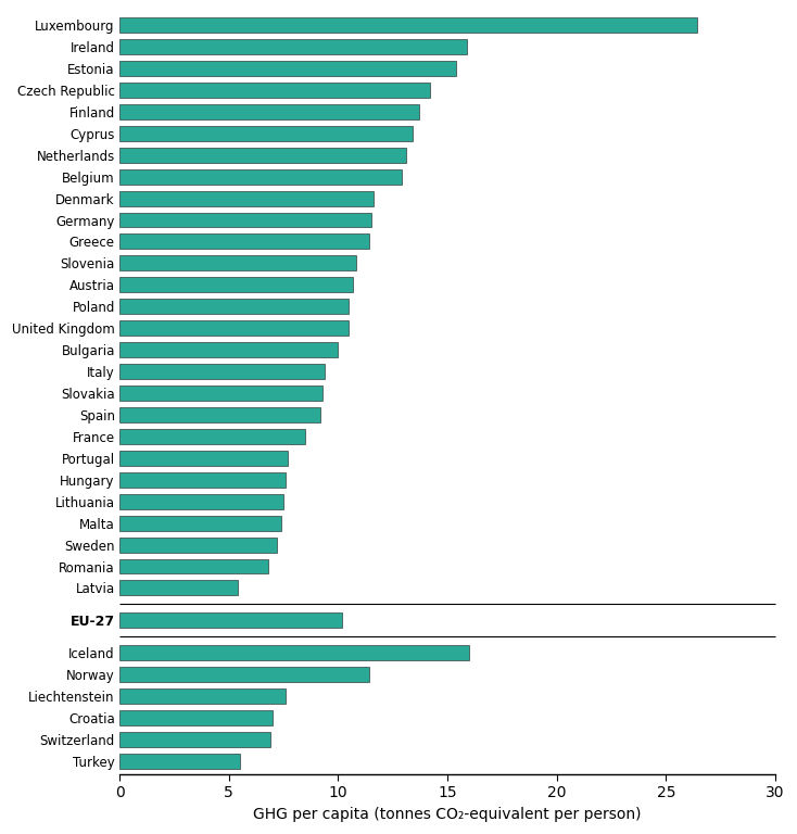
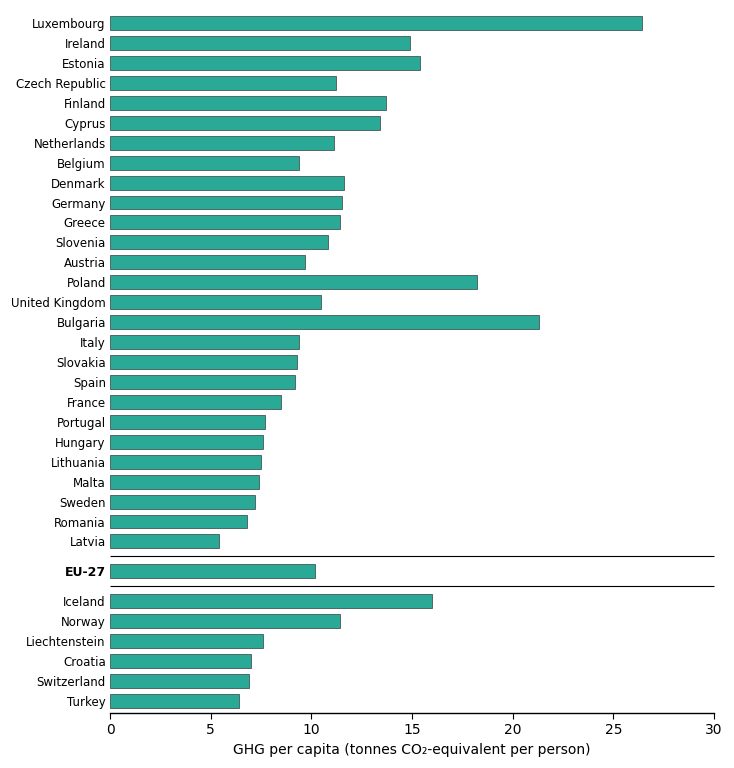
Ireland: 15.9 -> 14.9
Czech Republic: 14.2 -> 11.2
Netherlands: 13.1 -> 11.1
Belgium: 12.9 -> 9.4
Austria: 10.7 -> 9.7
Poland: 10.5 -> 18.2
Bulgaria: 10.0 -> 21.3
Turkey: 5.5 -> 6.4
